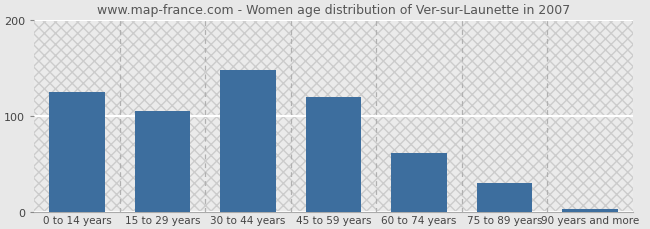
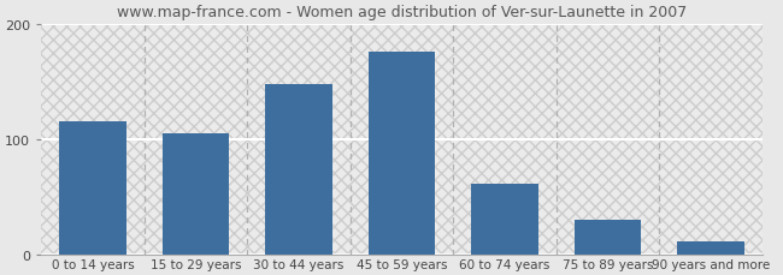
0 to 14 years: 125 -> 116
45 to 59 years: 120 -> 176
90 years and more: 3 -> 12
